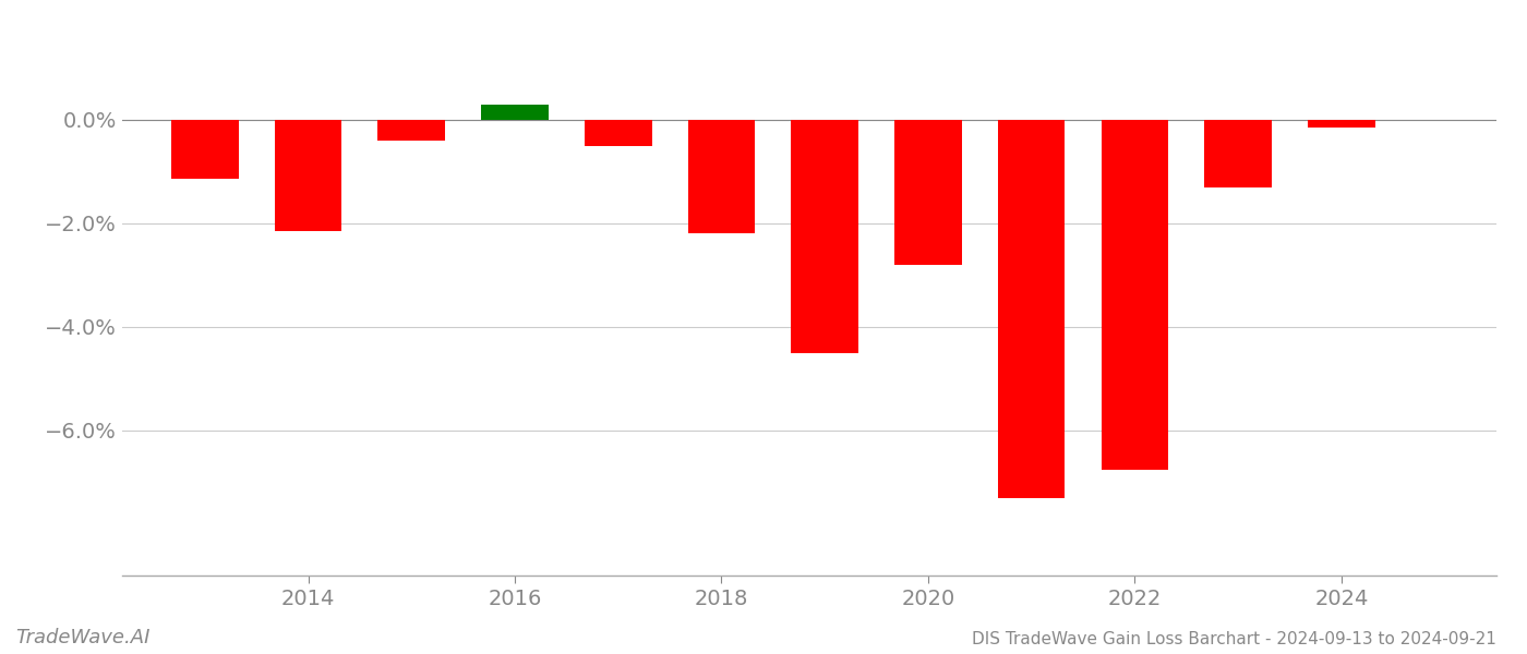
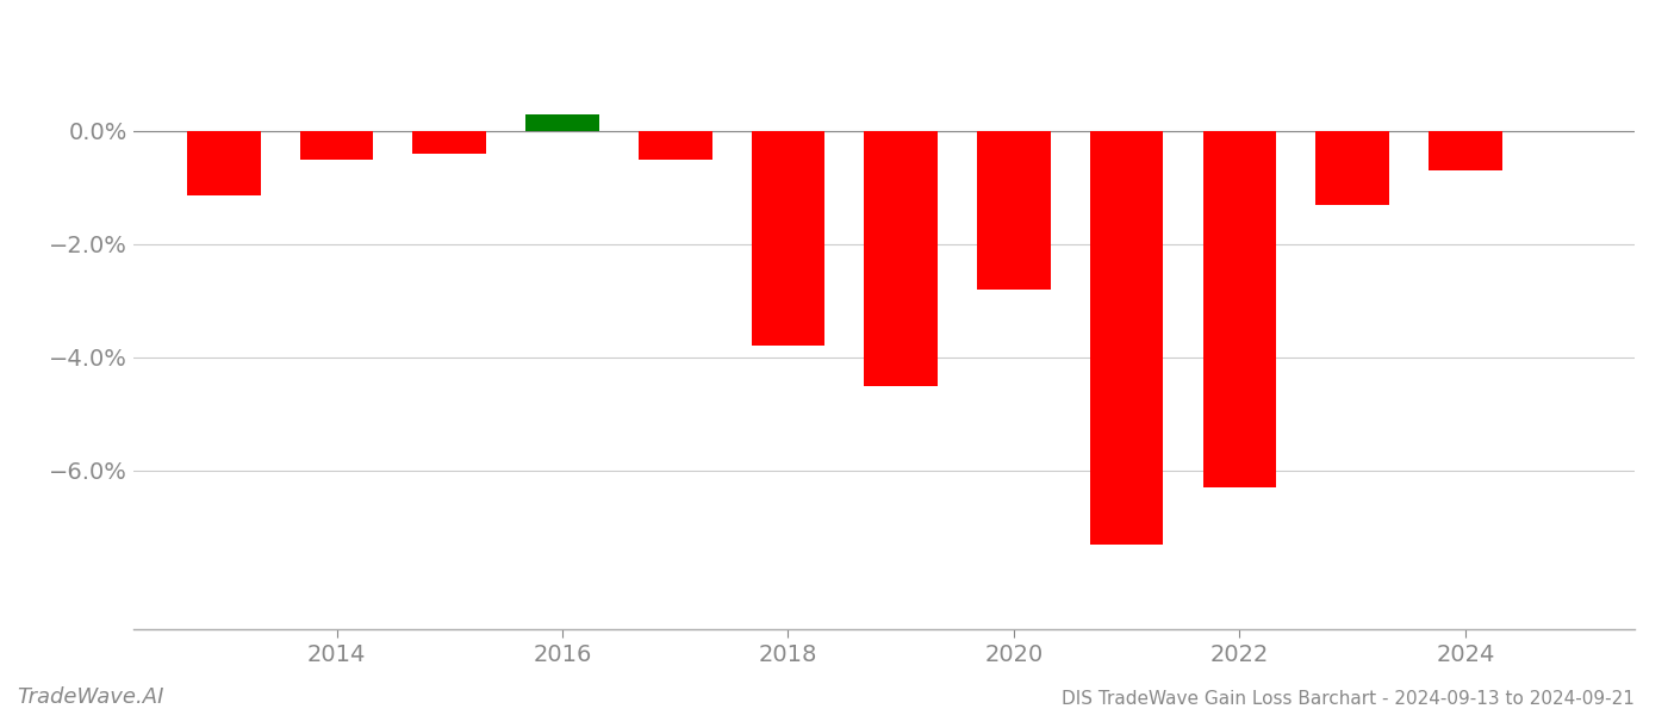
2014: -2.15% -> -0.50%
2018: -2.20% -> -3.80%
2022: -6.75% -> -6.30%
2024: -0.15% -> -0.70%
